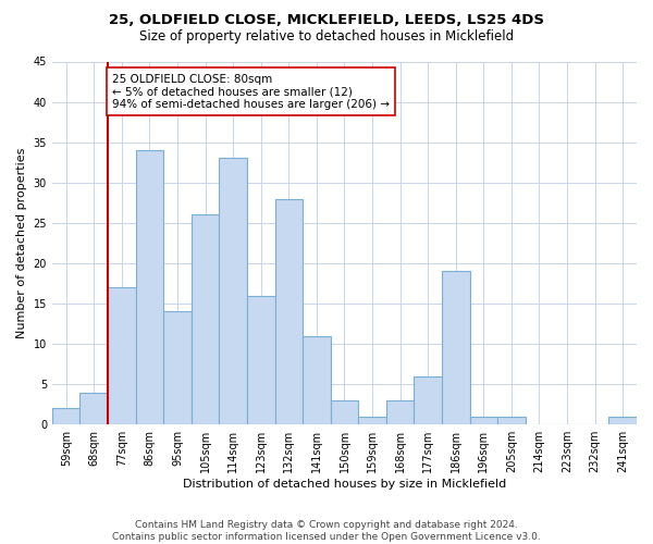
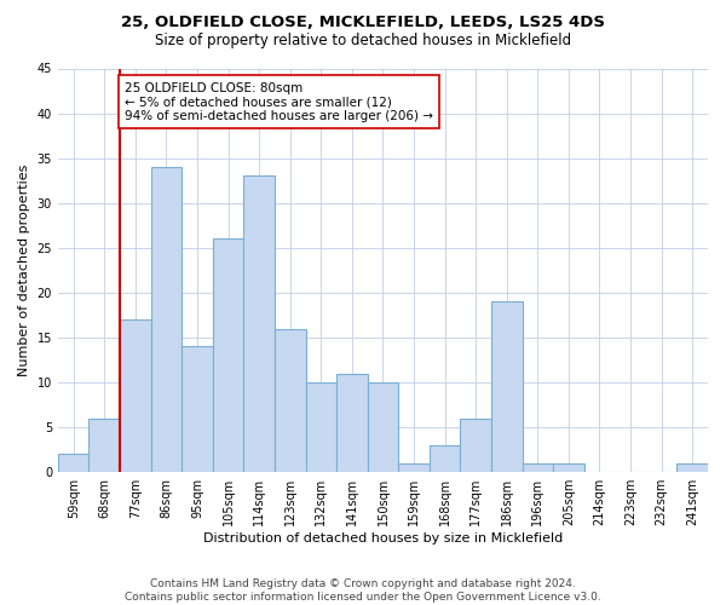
68sqm: 4 -> 6
132sqm: 28 -> 10
150sqm: 3 -> 10
